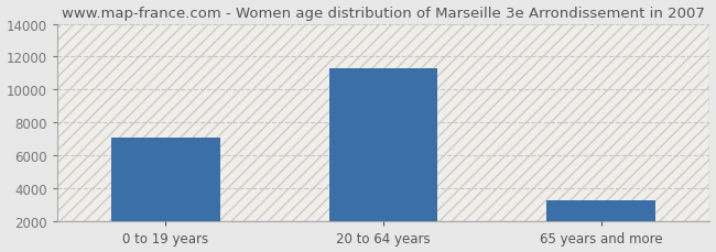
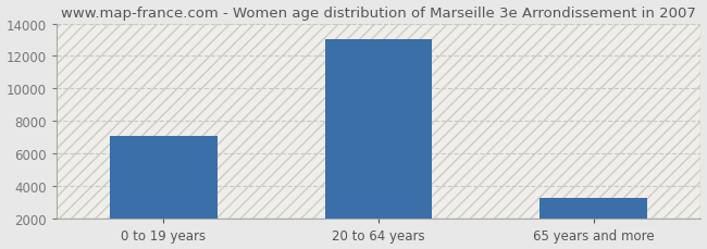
20 to 64 years: 11300 -> 13000
